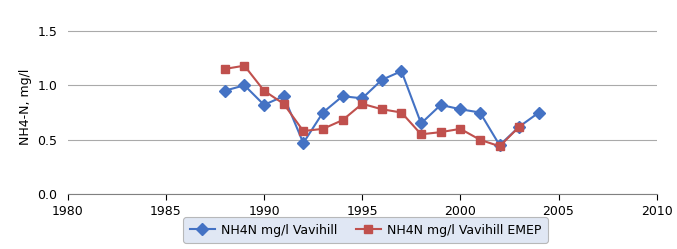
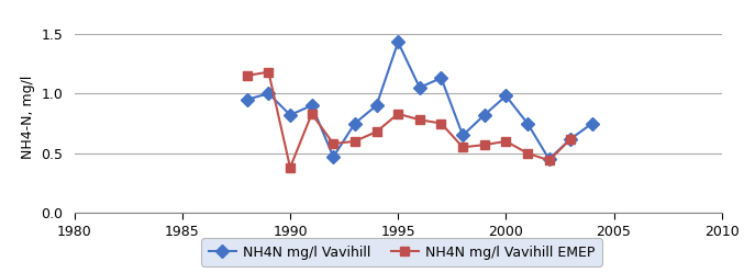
NH4N mg/l Vavihill EMEP/1990: 0.95 -> 0.38
NH4N mg/l Vavihill/1995: 0.88 -> 1.43
NH4N mg/l Vavihill/2000: 0.78 -> 0.98
